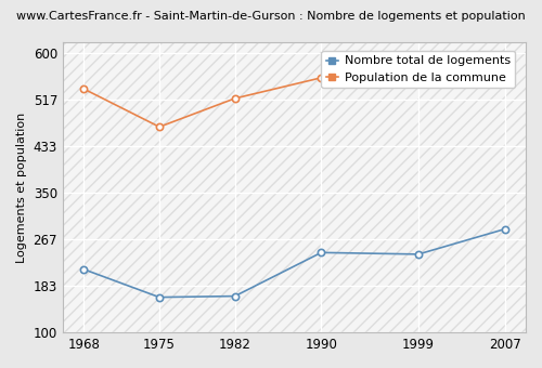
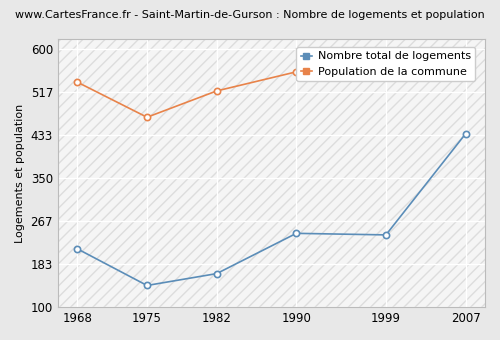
Nombre total de logements/1975: 163 -> 142
Nombre total de logements/2007: 285 -> 436
